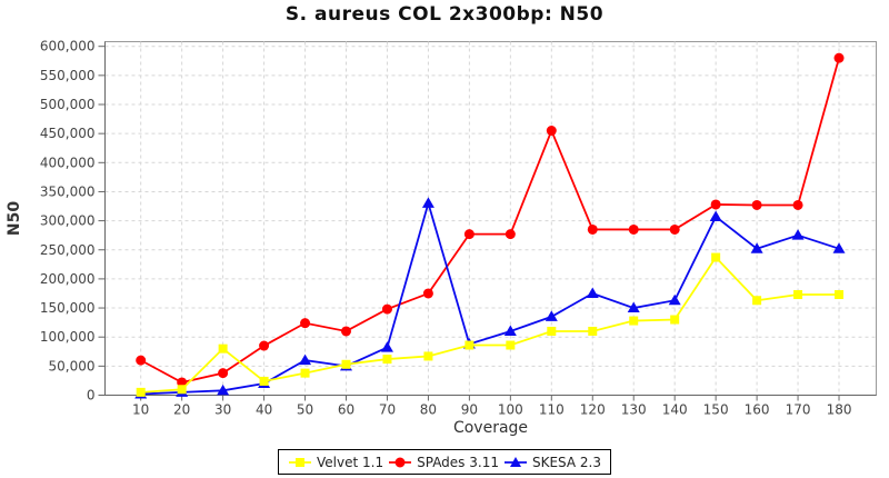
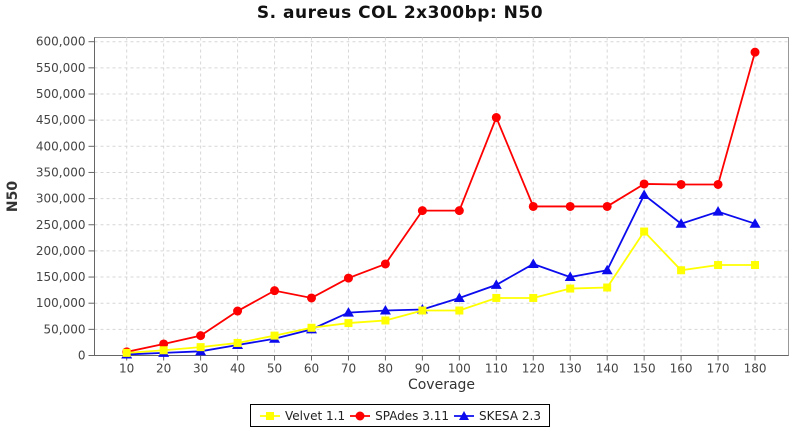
SPAdes 3.11/10: 60000 -> 10000
Velvet 1.1/30: 80000 -> 20000
SKESA 2.3/50: 60000 -> 30000
SKESA 2.3/80: 330000 -> 90000
